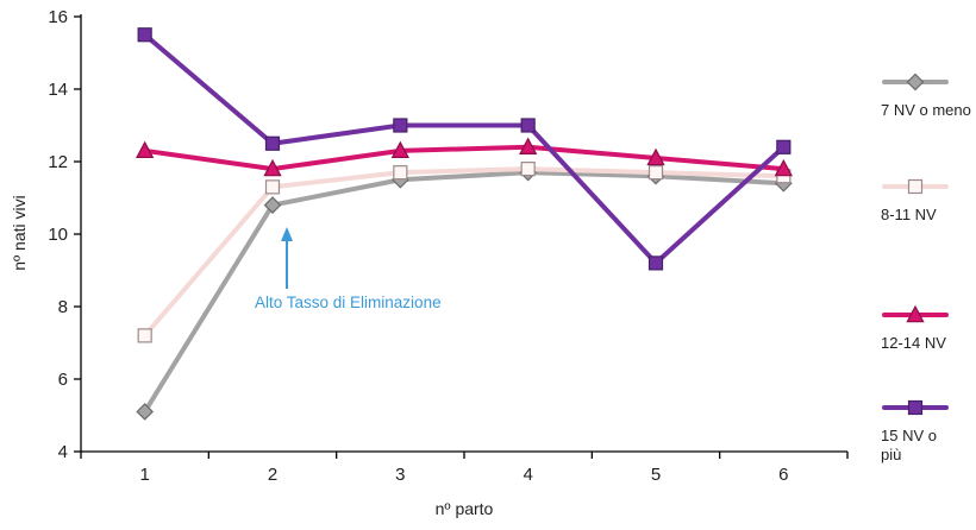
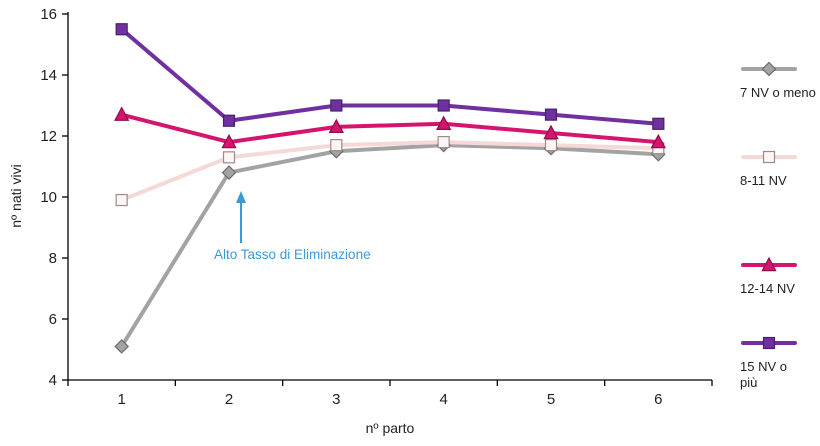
8-11 NV/1: 7.2 -> 9.9
12-14 NV/1: 12.3 -> 12.7
15 NV o più/5: 9.2 -> 12.7
